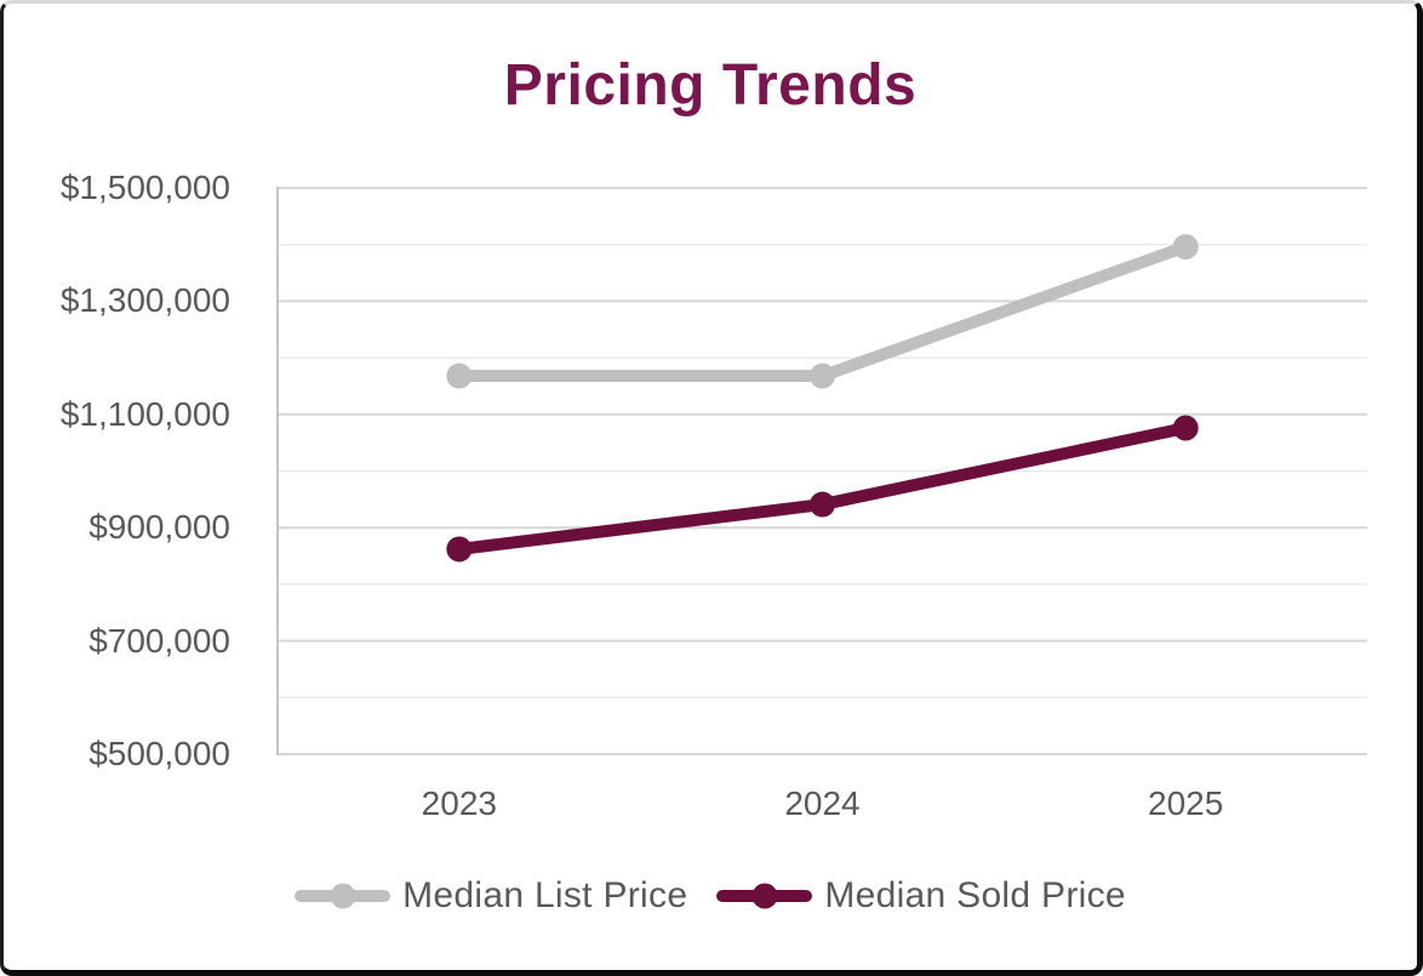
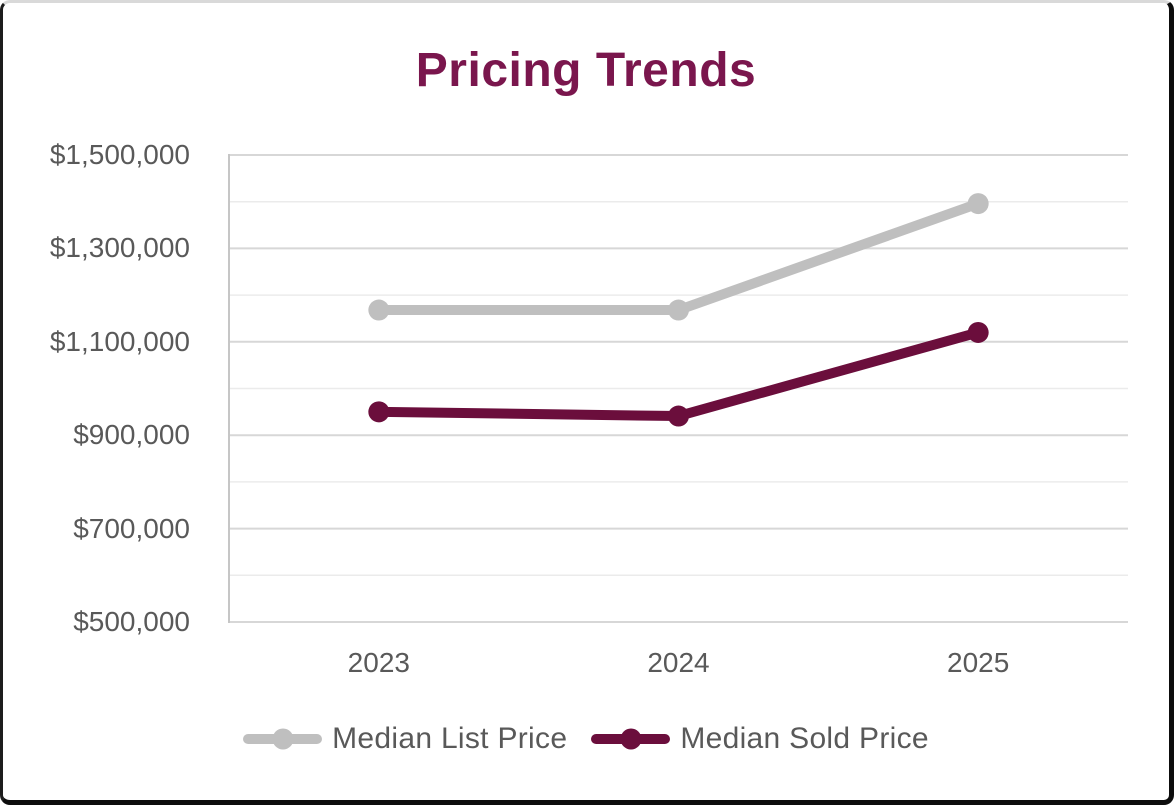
Median Sold Price/2023: $860000 -> $950000
Median Sold Price/2025: $1080000 -> $1120000
